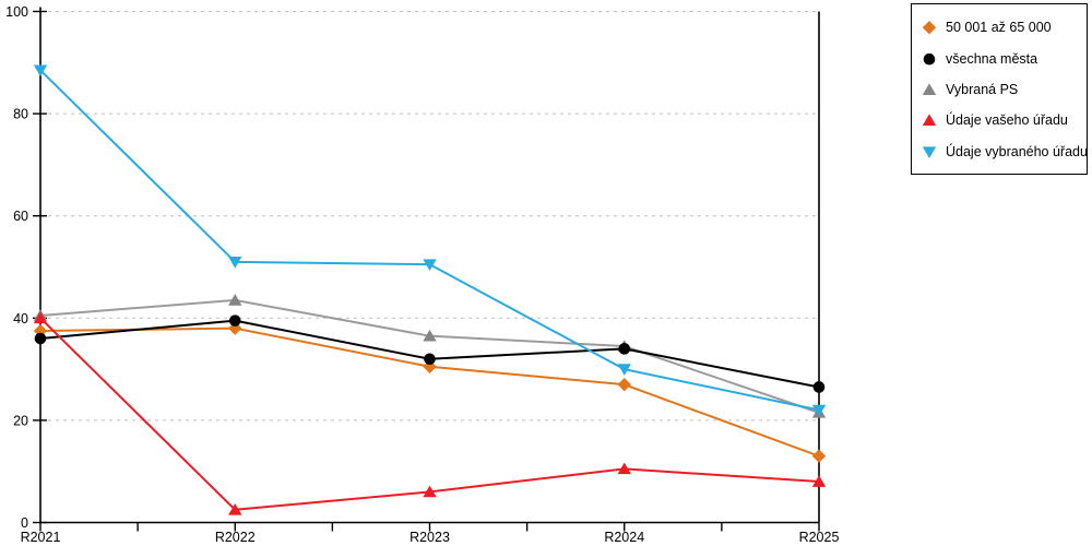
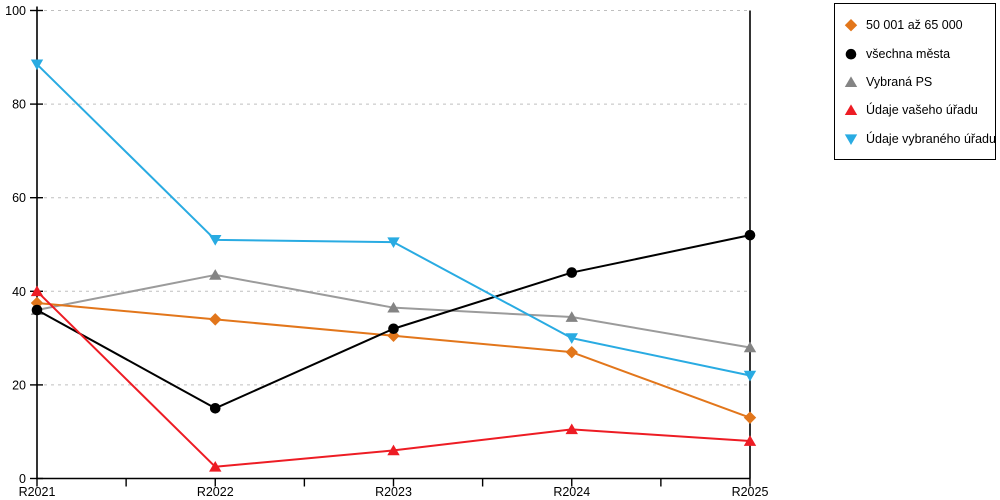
Vybraná PS/R2021: 40 -> 36
50 001 až 65 000/R2022: 38 -> 34
všechna města/R2022: 40 -> 15
všechna města/R2024: 34 -> 44
všechna města/R2025: 26 -> 52
Vybraná PS/R2025: 22 -> 28
